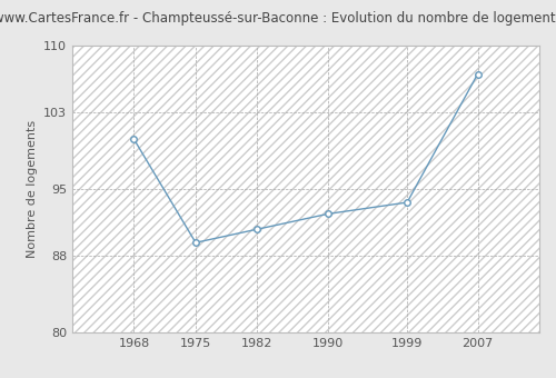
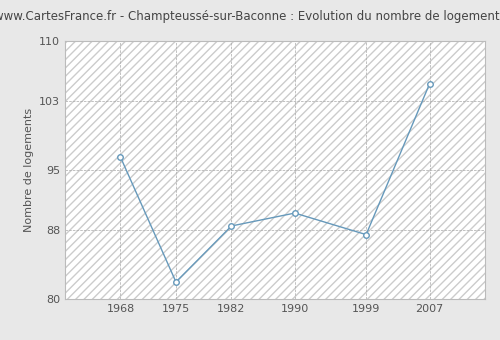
1968: 100.2 -> 96.5
1975: 89.4 -> 82.0
1982: 90.8 -> 88.5
1990: 92.4 -> 90.0
1999: 93.6 -> 87.5
2007: 107.0 -> 105.0
